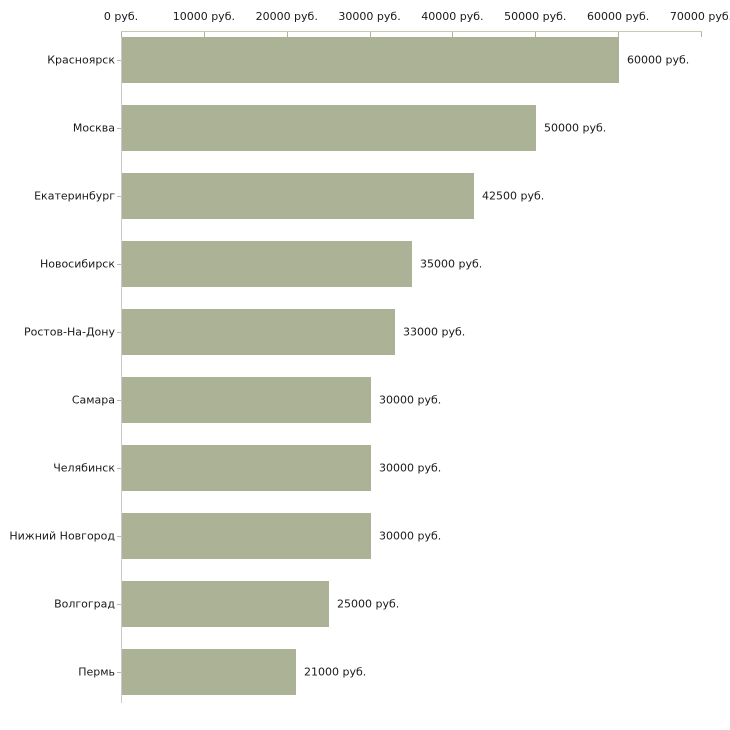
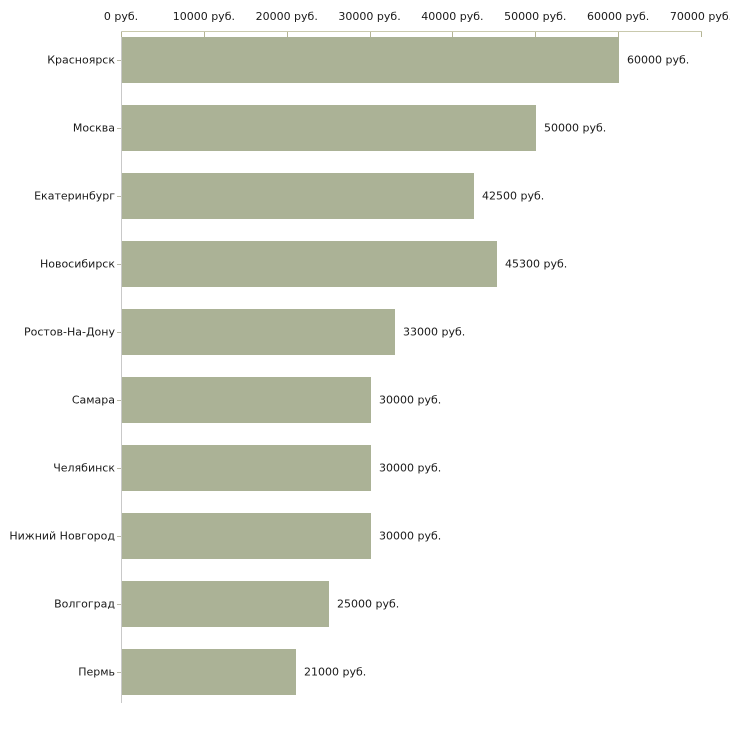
Новосибирск: 35000 -> 45300
